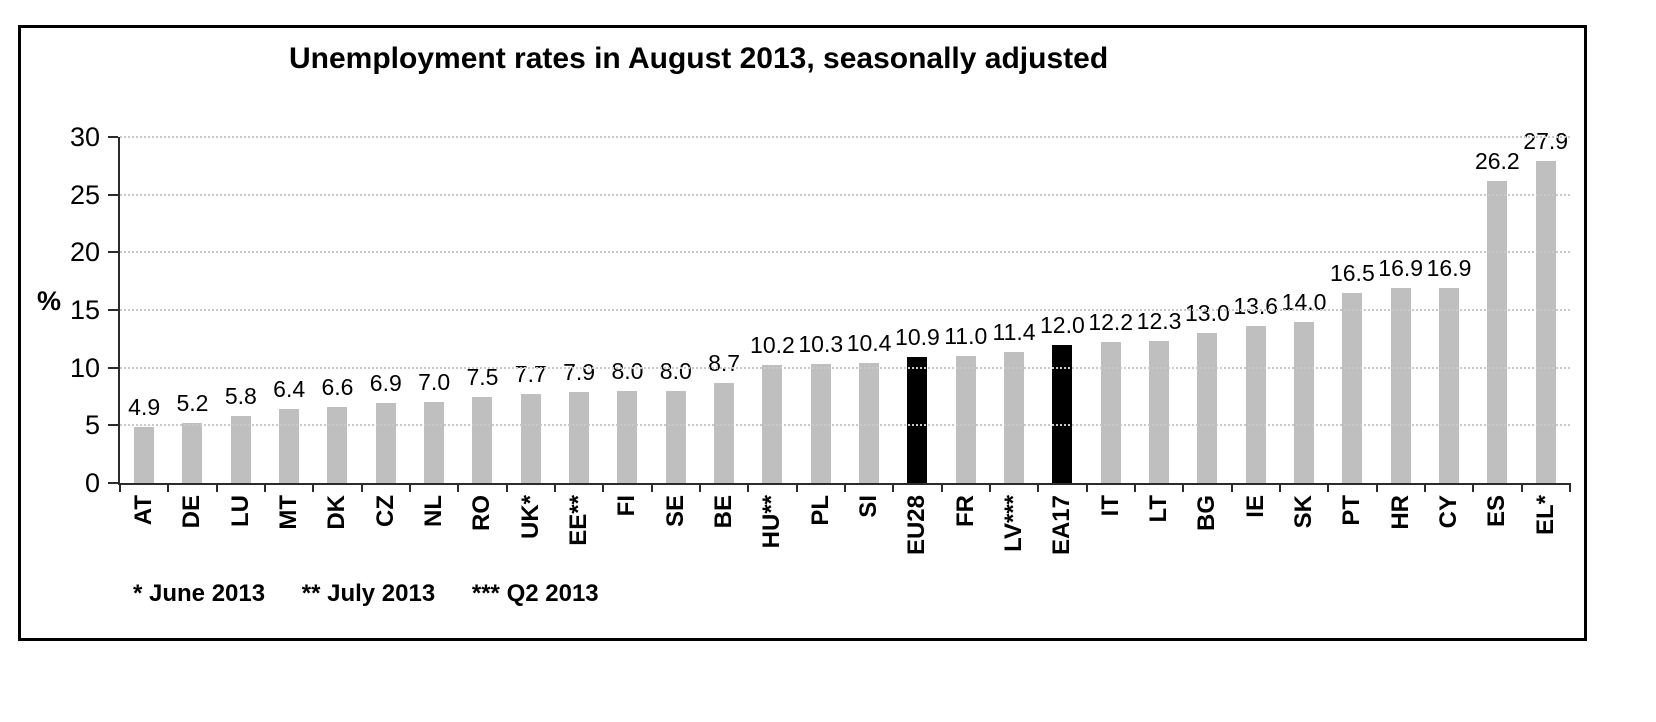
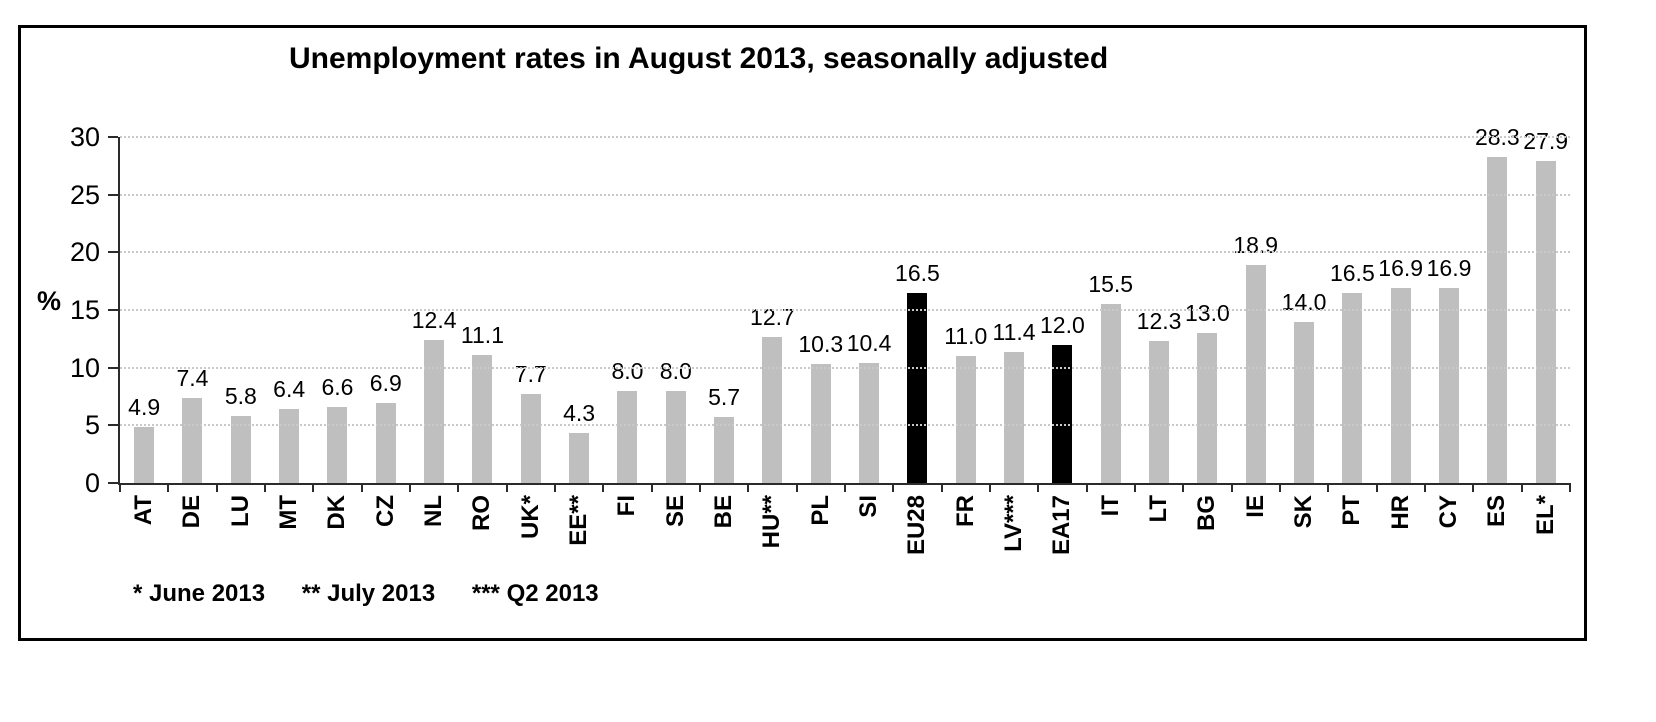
DE: 5.2 -> 7.4
NL: 7.0 -> 12.4
RO: 7.5 -> 11.1
EE**: 7.9 -> 4.3
BE: 8.7 -> 5.7
HU**: 10.2 -> 12.7
EU28: 10.9 -> 16.5
IT: 12.2 -> 15.5
IE: 13.6 -> 18.9
ES: 26.2 -> 28.3
